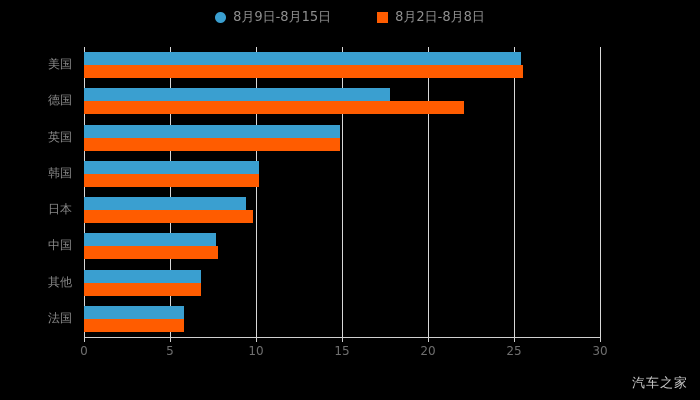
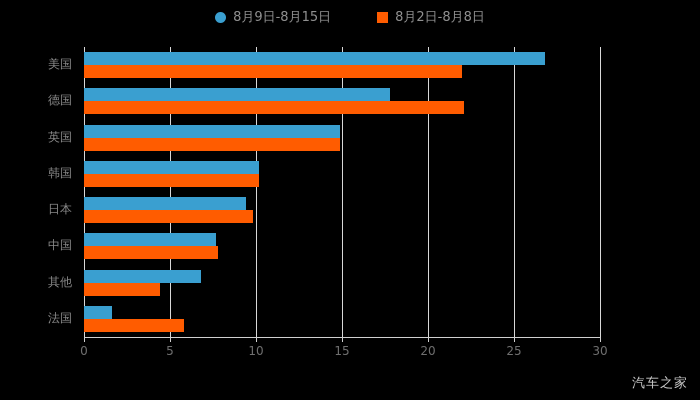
8月9日-8月15日/美国: 25.4 -> 26.8
8月2日-8月8日/美国: 25.5 -> 22.0
8月2日-8月8日/其他: 6.8 -> 4.4
8月9日-8月15日/法国: 5.8 -> 1.6
